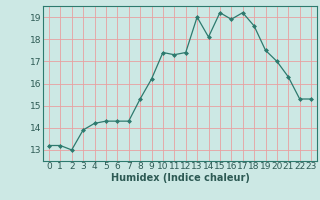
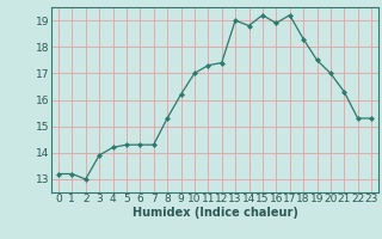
10: 17.4 -> 17.0
14: 18.1 -> 18.8
18: 18.6 -> 18.3
